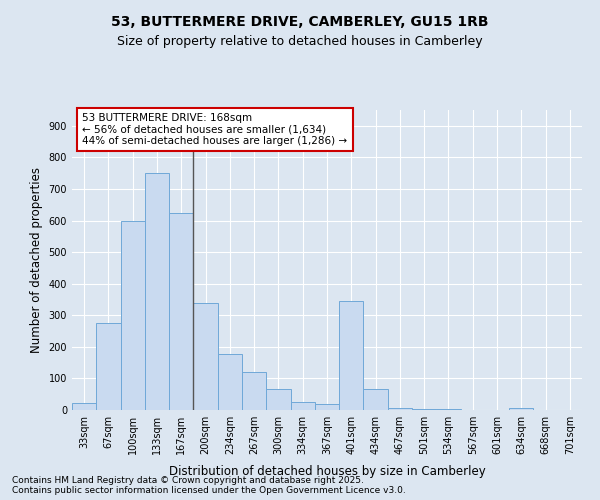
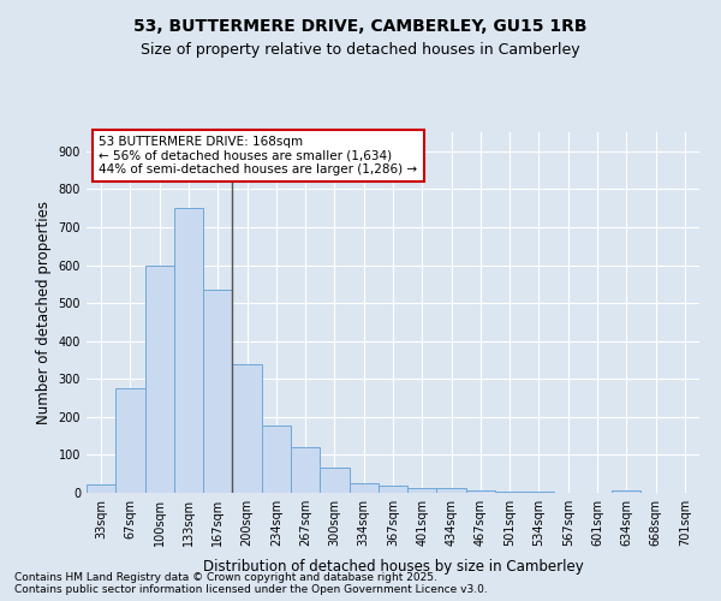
167sqm: 625 -> 535
401sqm: 345 -> 12
434sqm: 65 -> 12
